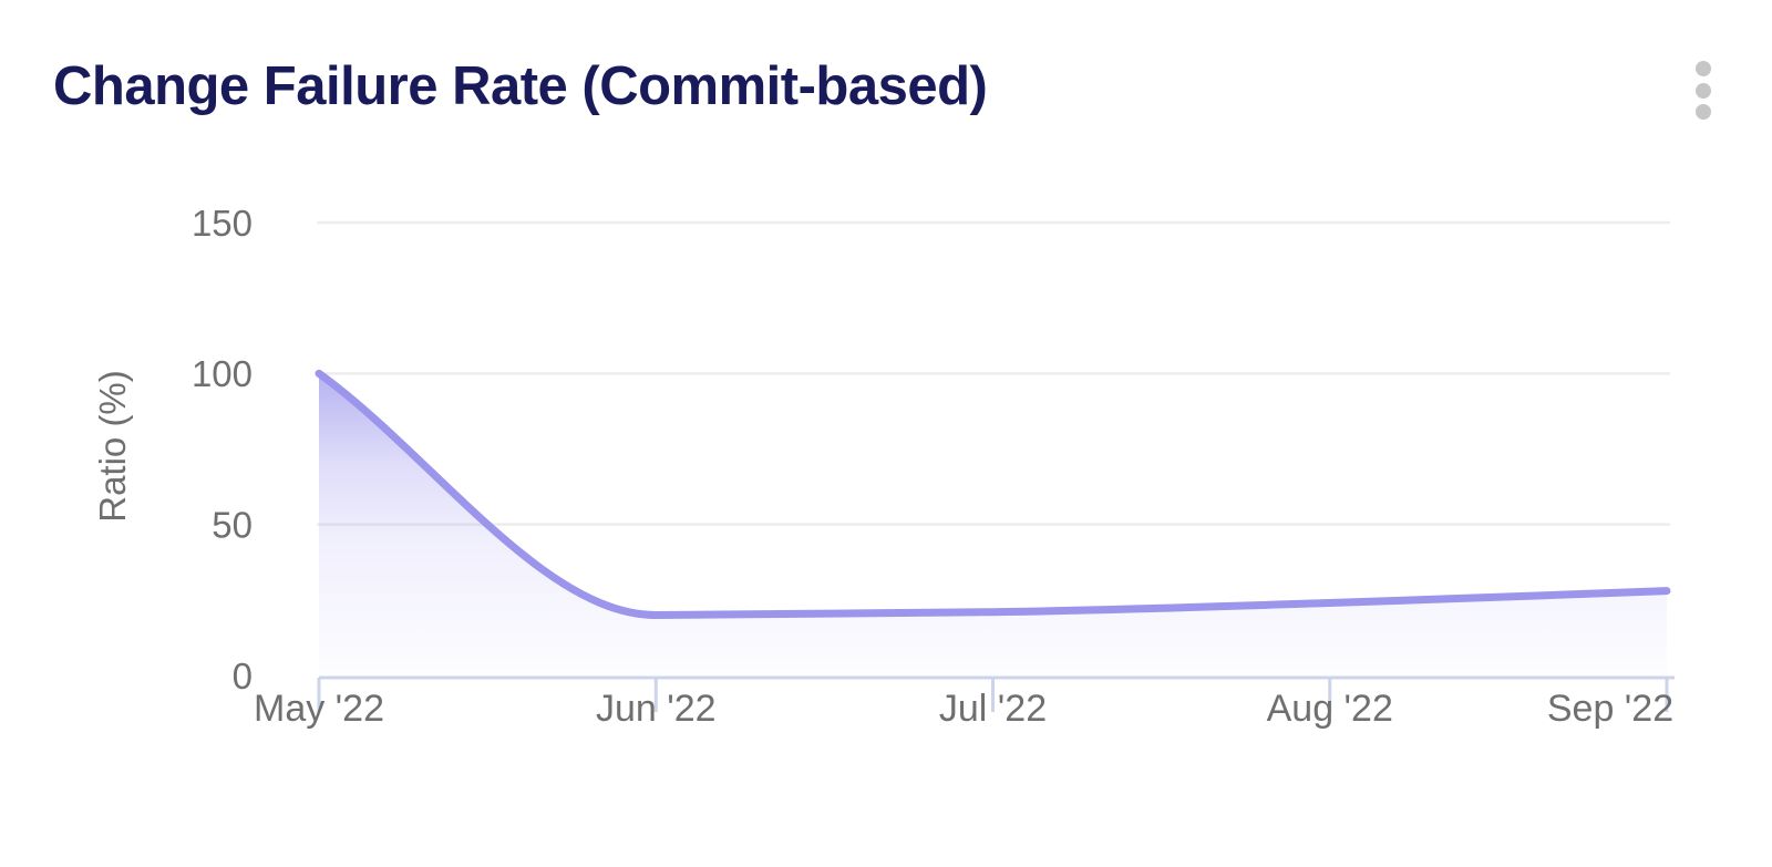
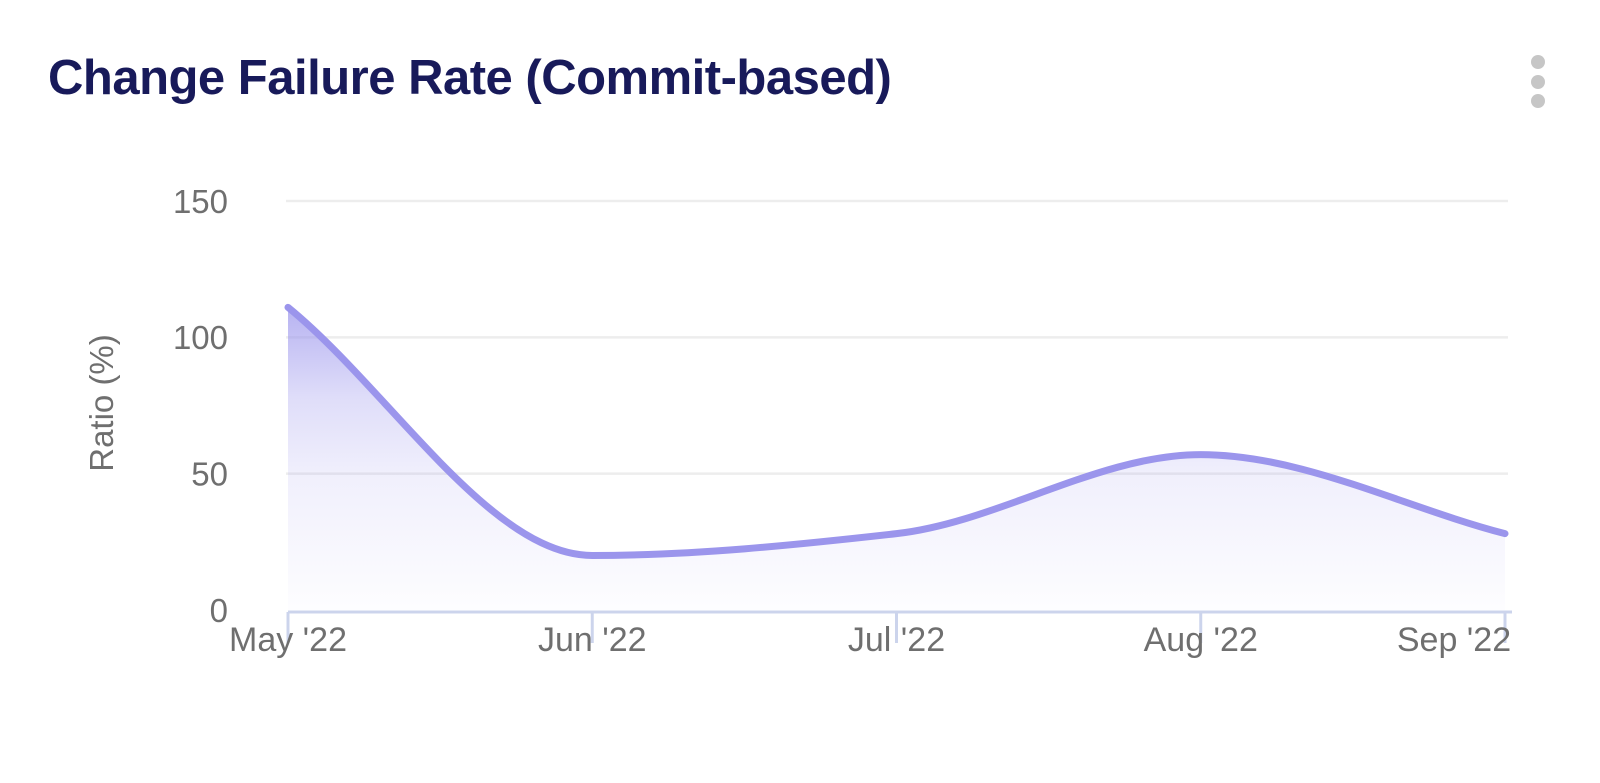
May '22: 100 -> 111
Jul '22: 21 -> 28
Aug '22: 24 -> 57
